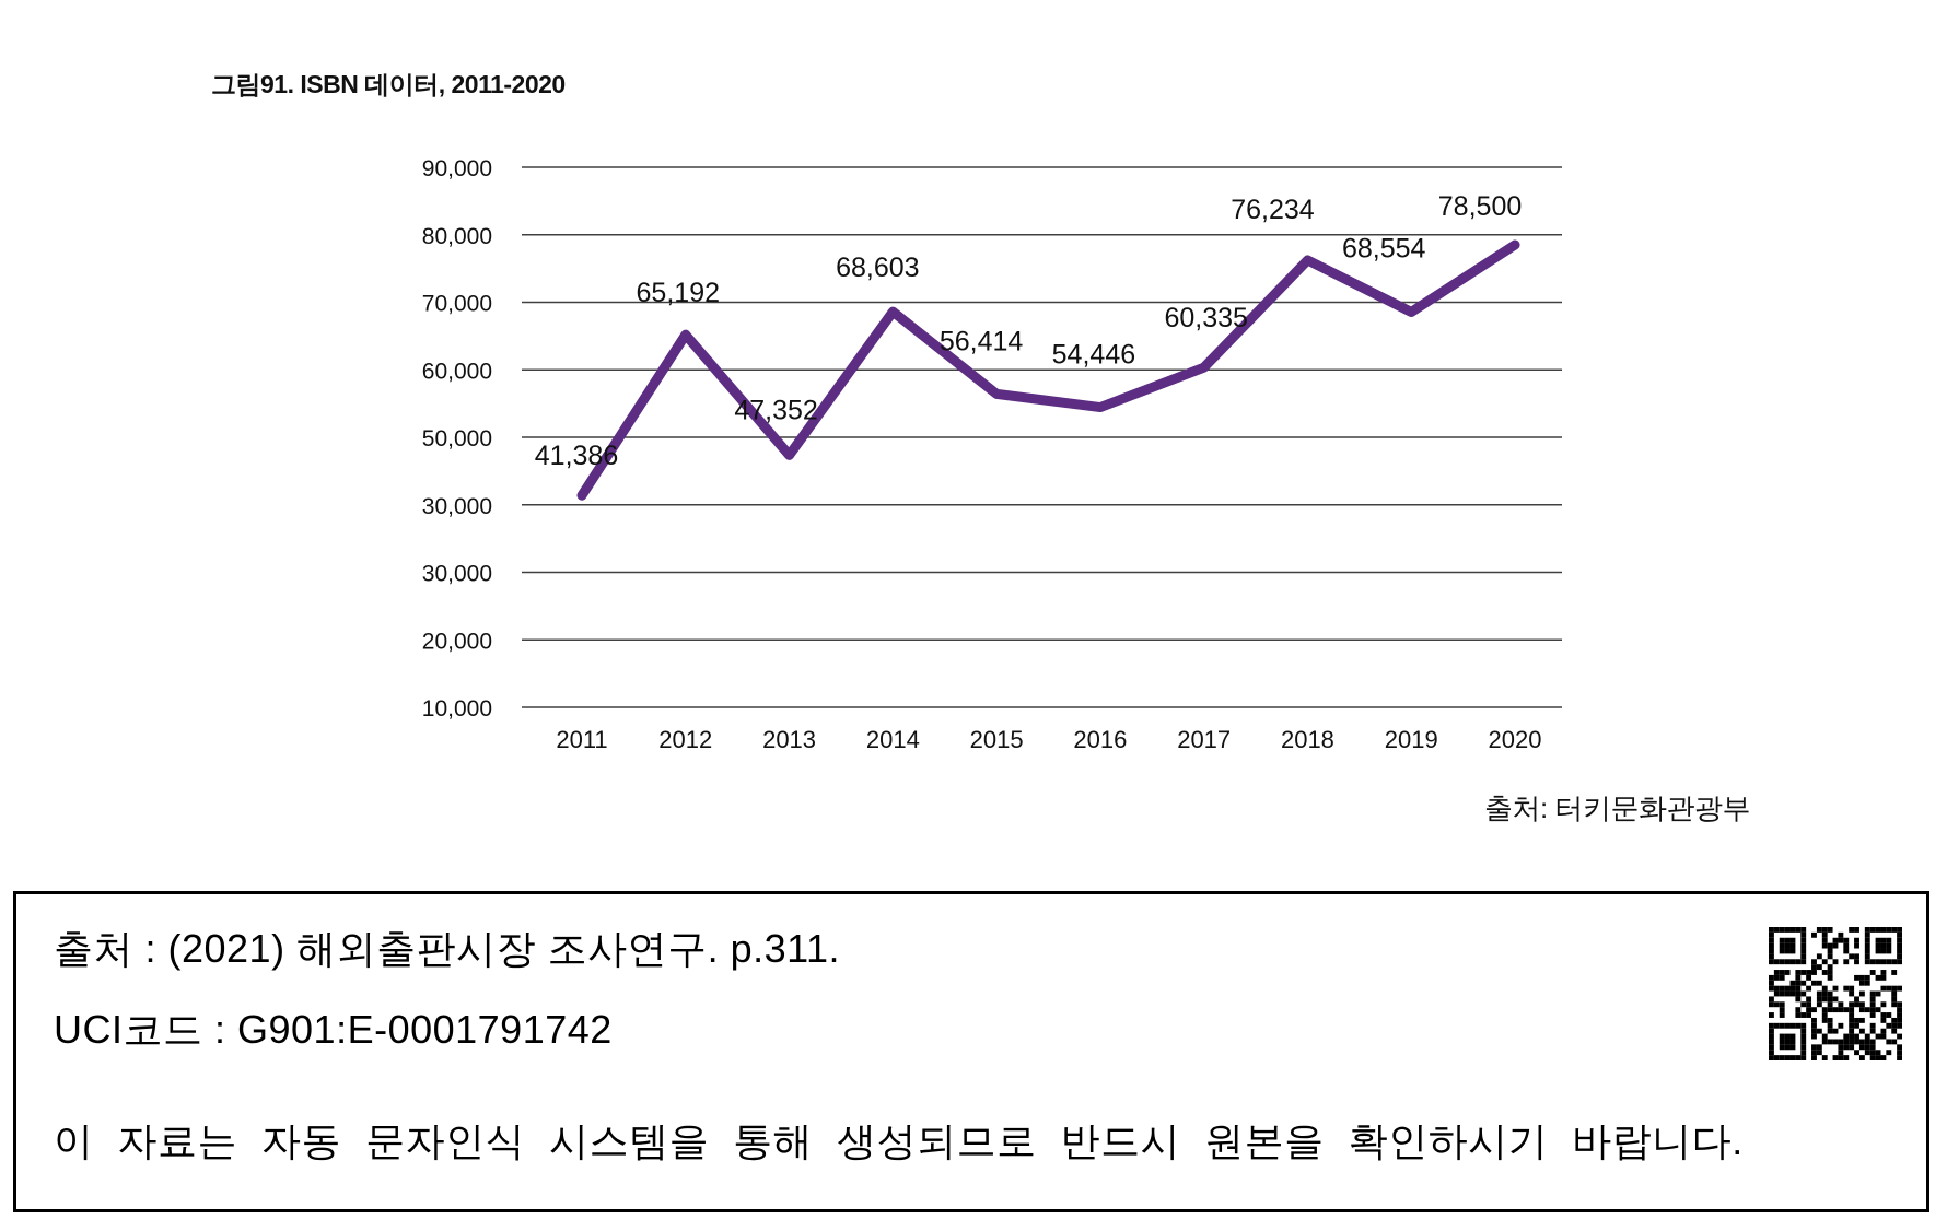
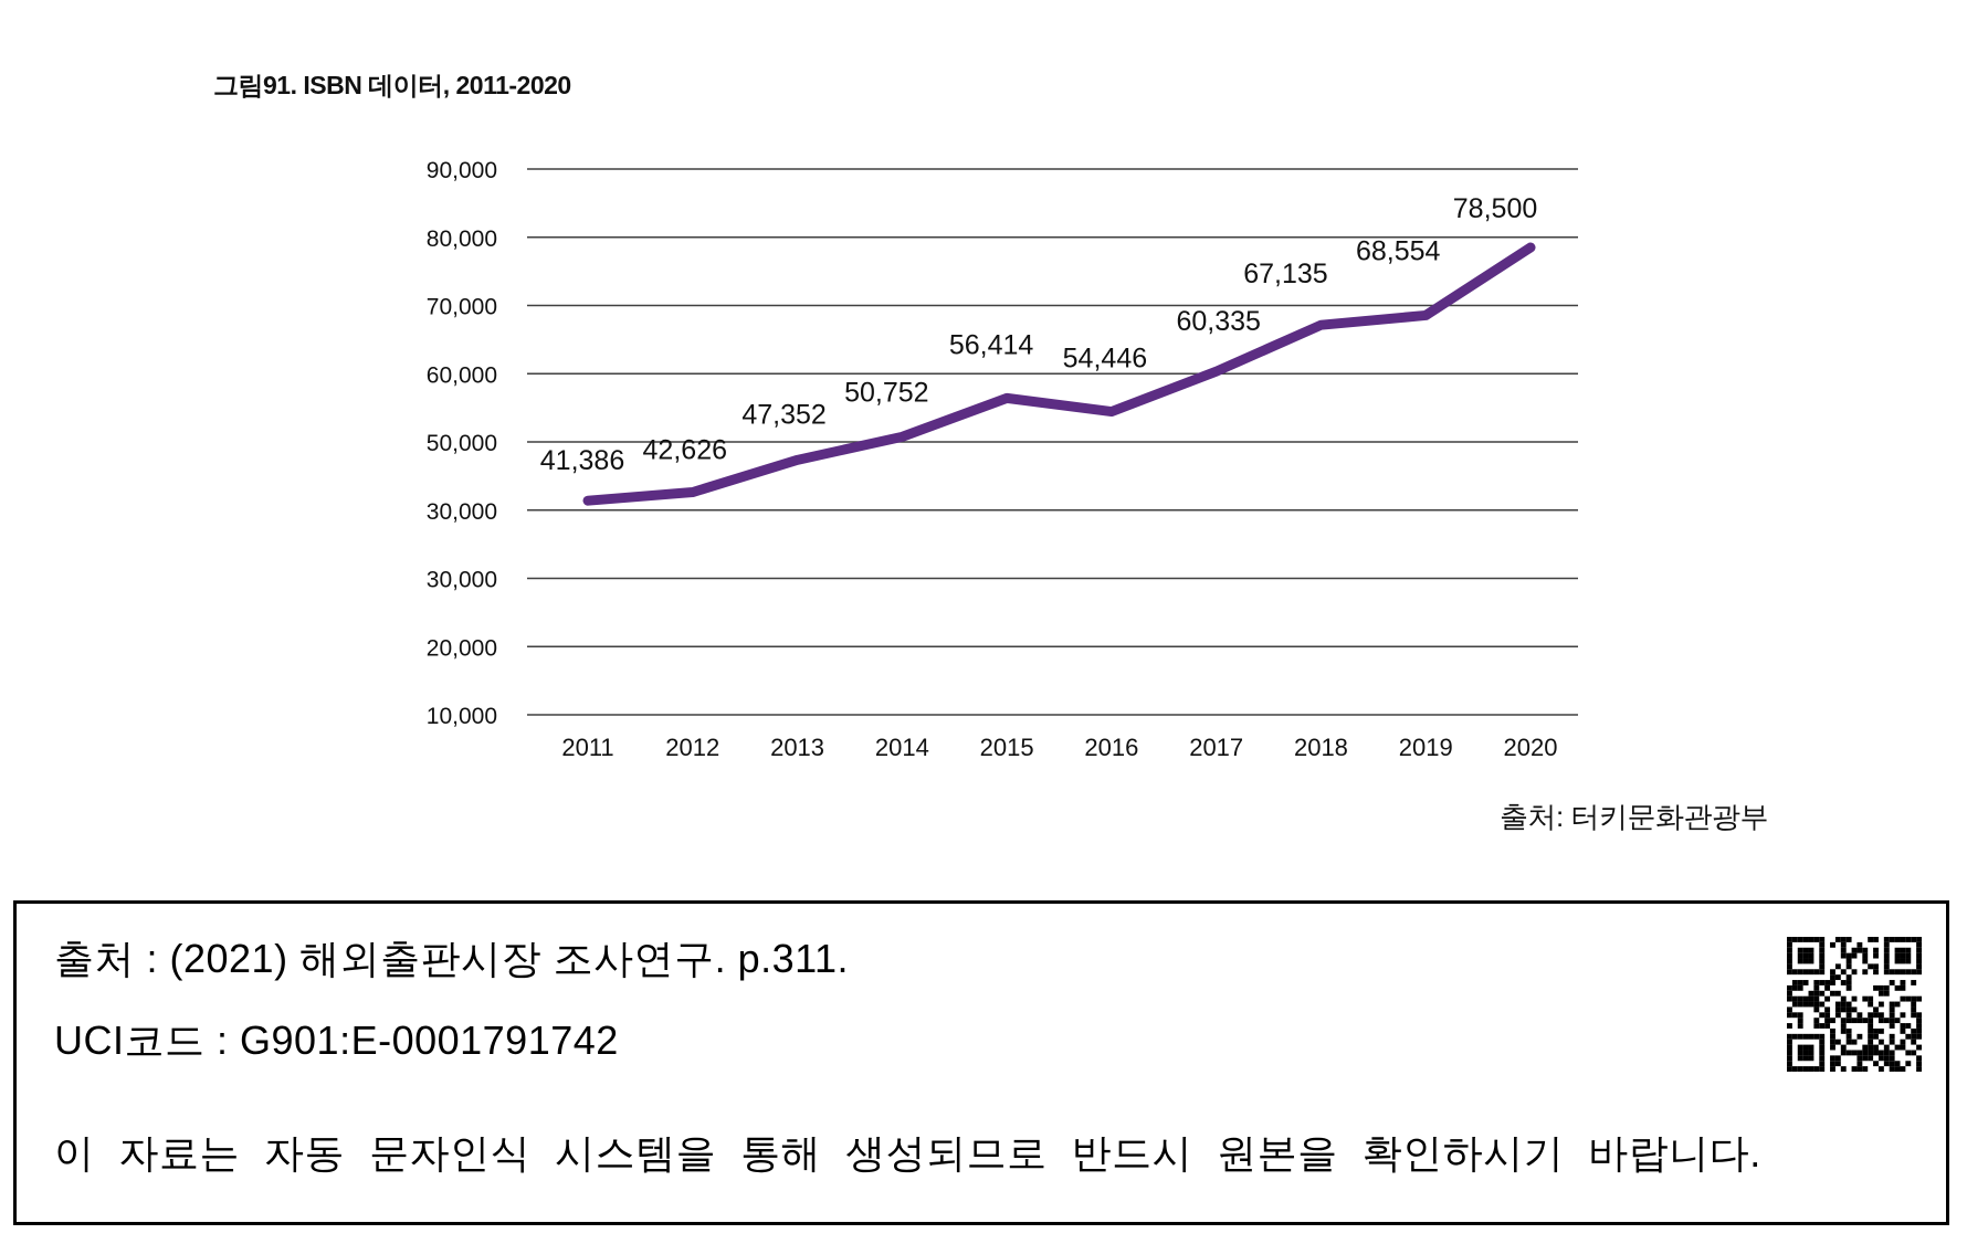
2012: 65,192 -> 42,626
2014: 68,603 -> 50,752
2018: 76,234 -> 67,135
